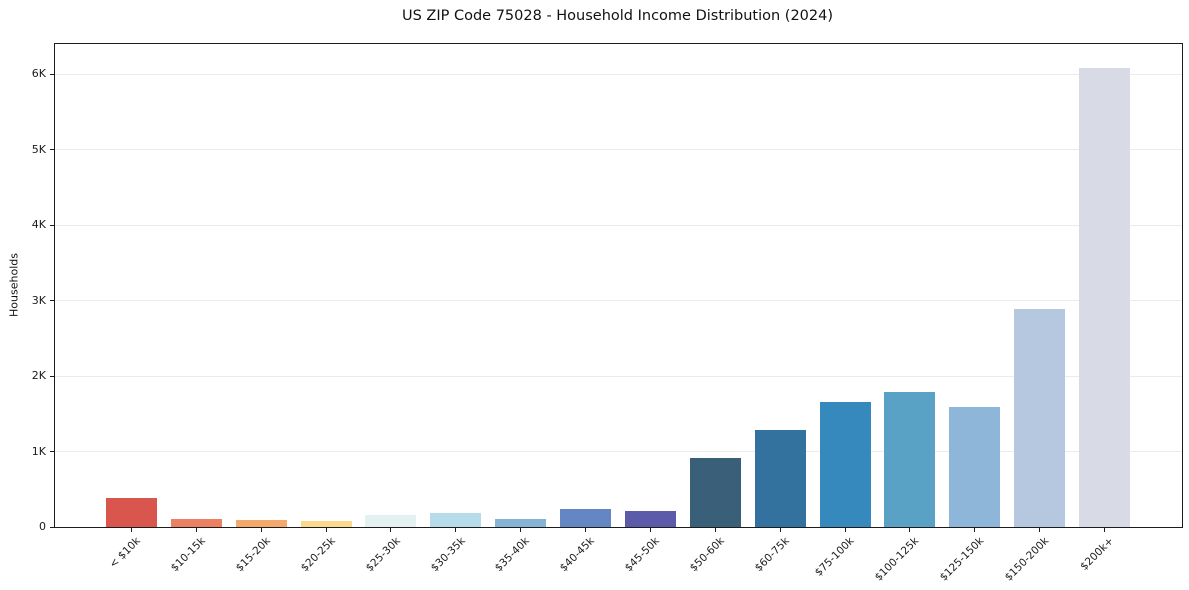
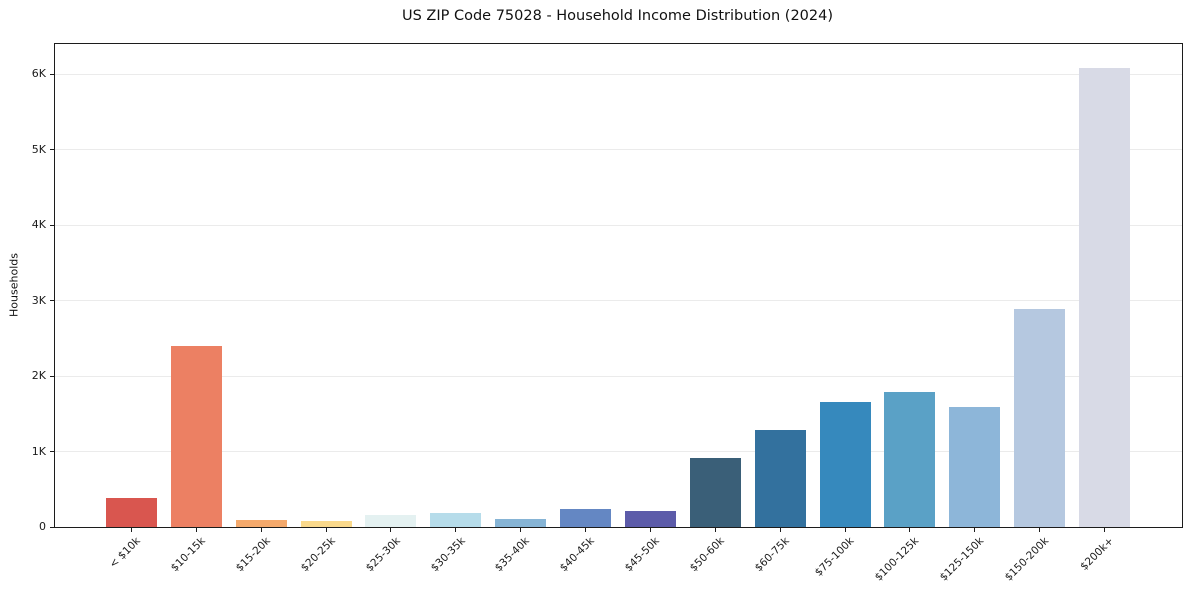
$10-15k: 0.1K -> 2.4K
